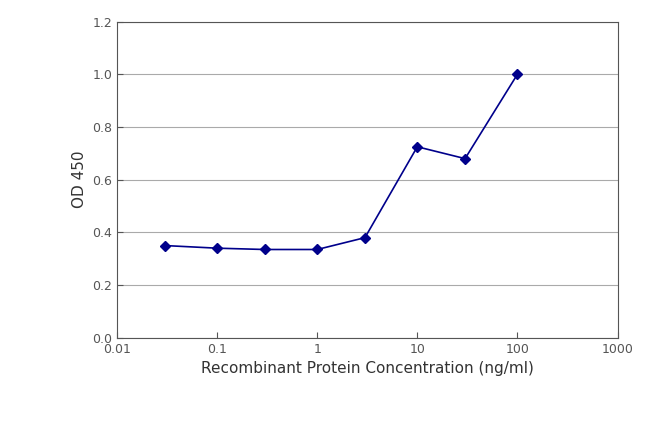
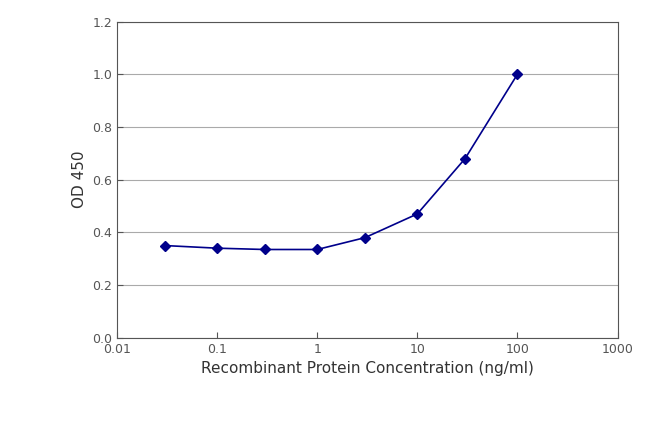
10: 0.725 -> 0.470
